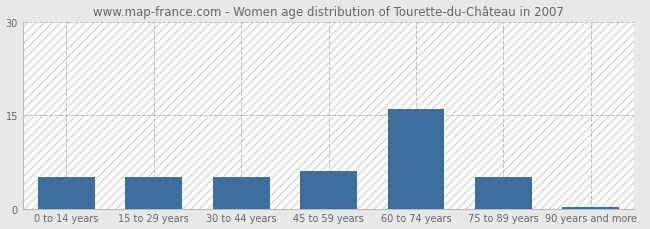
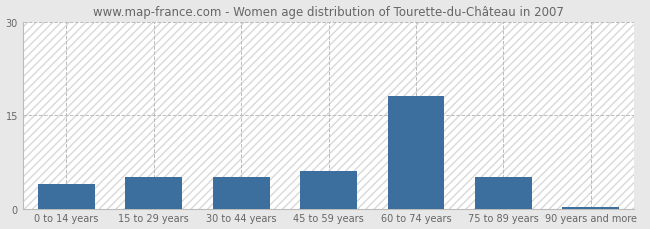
0 to 14 years: 5.0 -> 4.0
60 to 74 years: 16.0 -> 18.0
